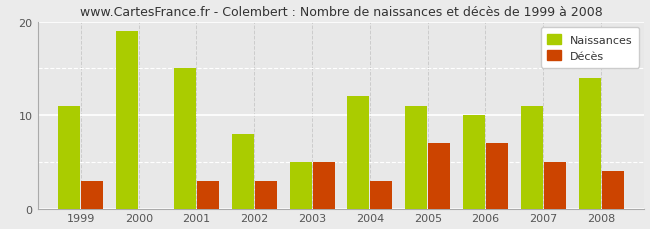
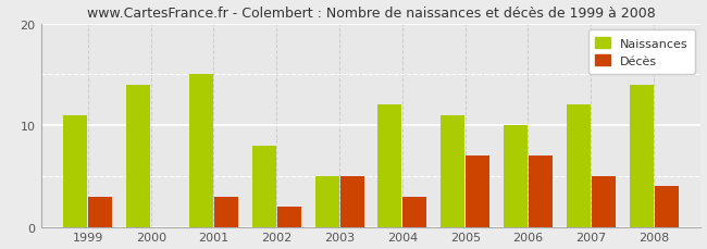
Naissances/2000: 19 -> 14
Décès/2002: 3 -> 2
Naissances/2007: 11 -> 12
